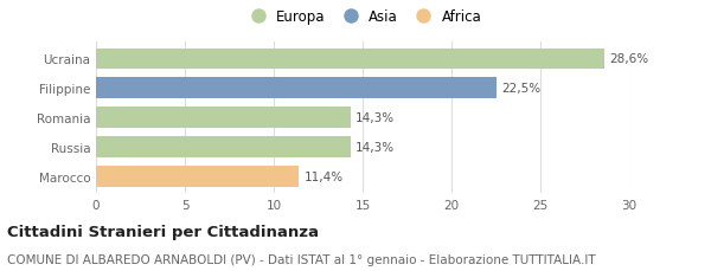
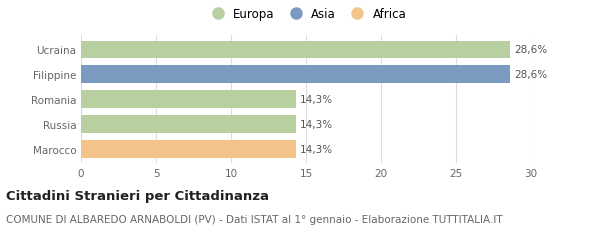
Filippine: 22,5% -> 28,6%
Marocco: 11,4% -> 14,3%
